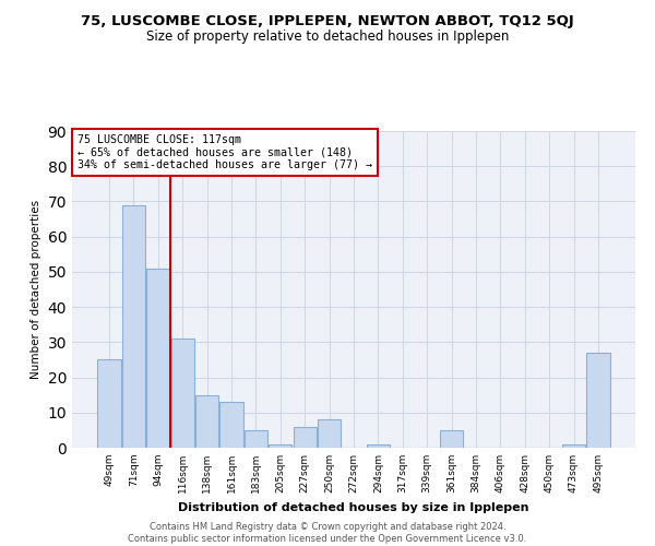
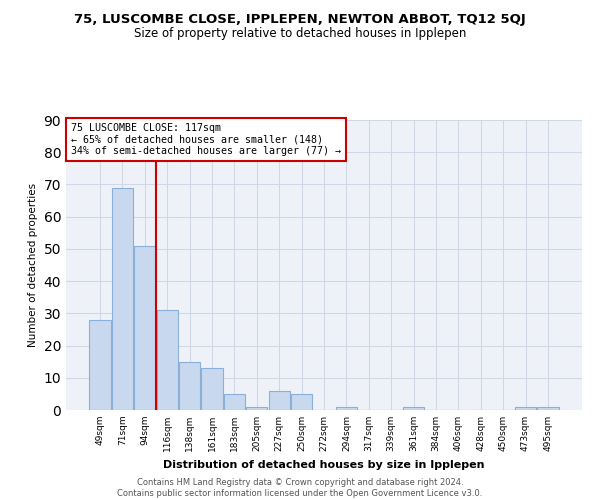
49sqm: 25 -> 28
250sqm: 8 -> 5
361sqm: 5 -> 1
495sqm: 27 -> 1
